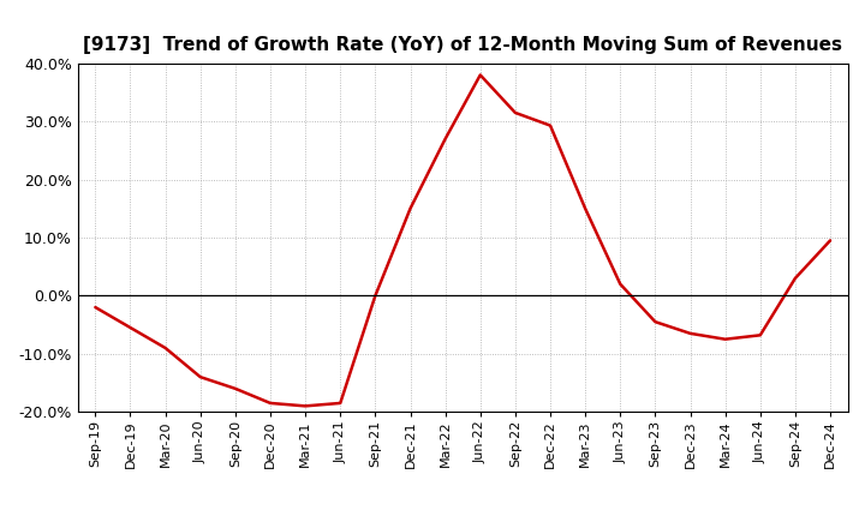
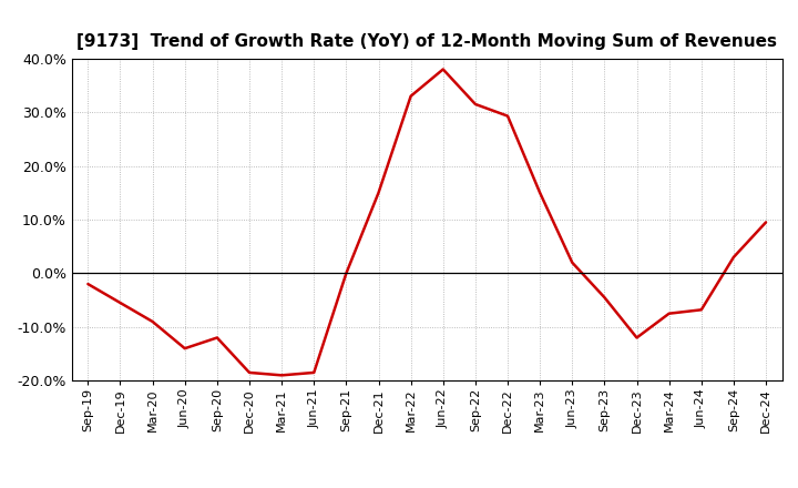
Sep-20: -16.0% -> -12.0%
Mar-22: 27.0% -> 33.0%
Dec-23: -6.5% -> -12.0%
